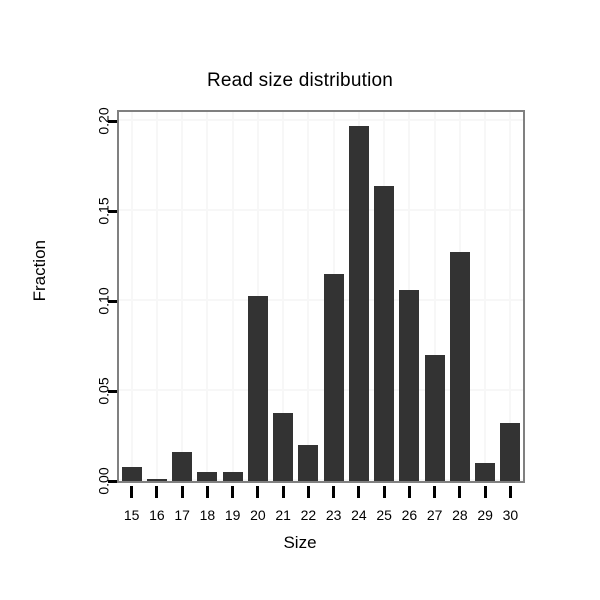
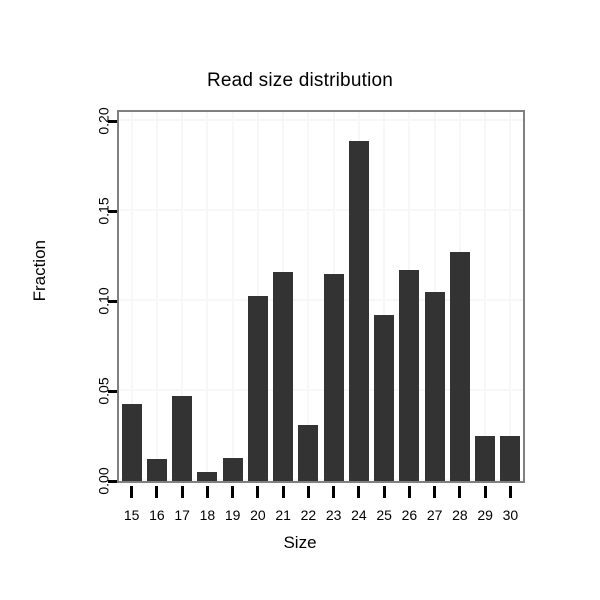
15: 0.008 -> 0.043
16: 0.001 -> 0.012
17: 0.016 -> 0.047
19: 0.005 -> 0.013
21: 0.038 -> 0.116
22: 0.020 -> 0.031
24: 0.197 -> 0.189
25: 0.164 -> 0.092
26: 0.106 -> 0.117
27: 0.070 -> 0.105
29: 0.010 -> 0.025
30: 0.032 -> 0.025
